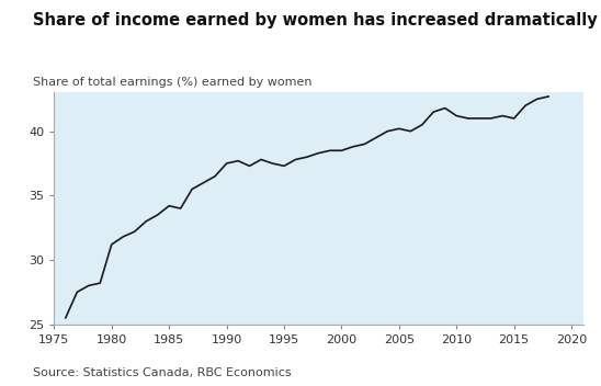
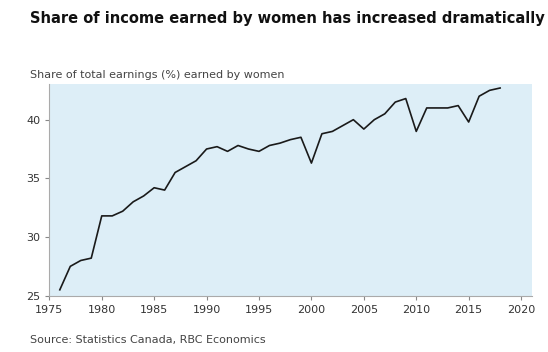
1980: 31.2 -> 31.8
2000: 38.5 -> 36.3
2005: 40.2 -> 39.2
2010: 41.2 -> 39.0
2015: 41.0 -> 39.8
